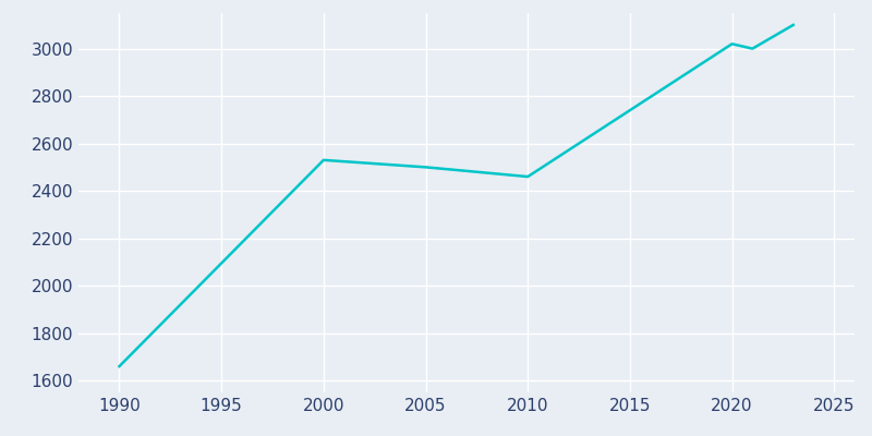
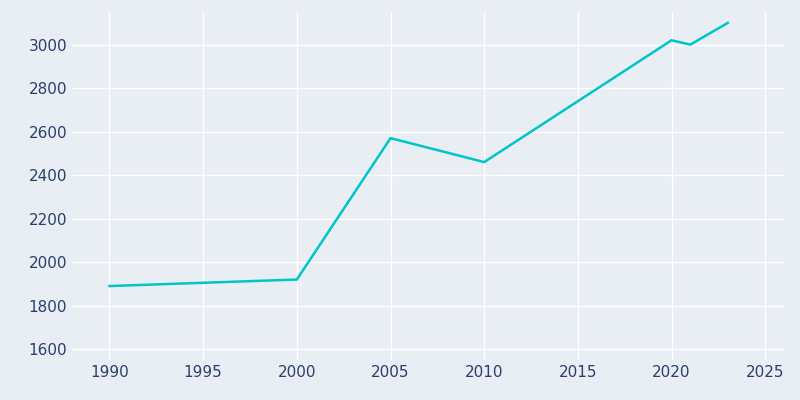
1990: 1660 -> 1890
2000: 2530 -> 1920
2005: 2500 -> 2570
